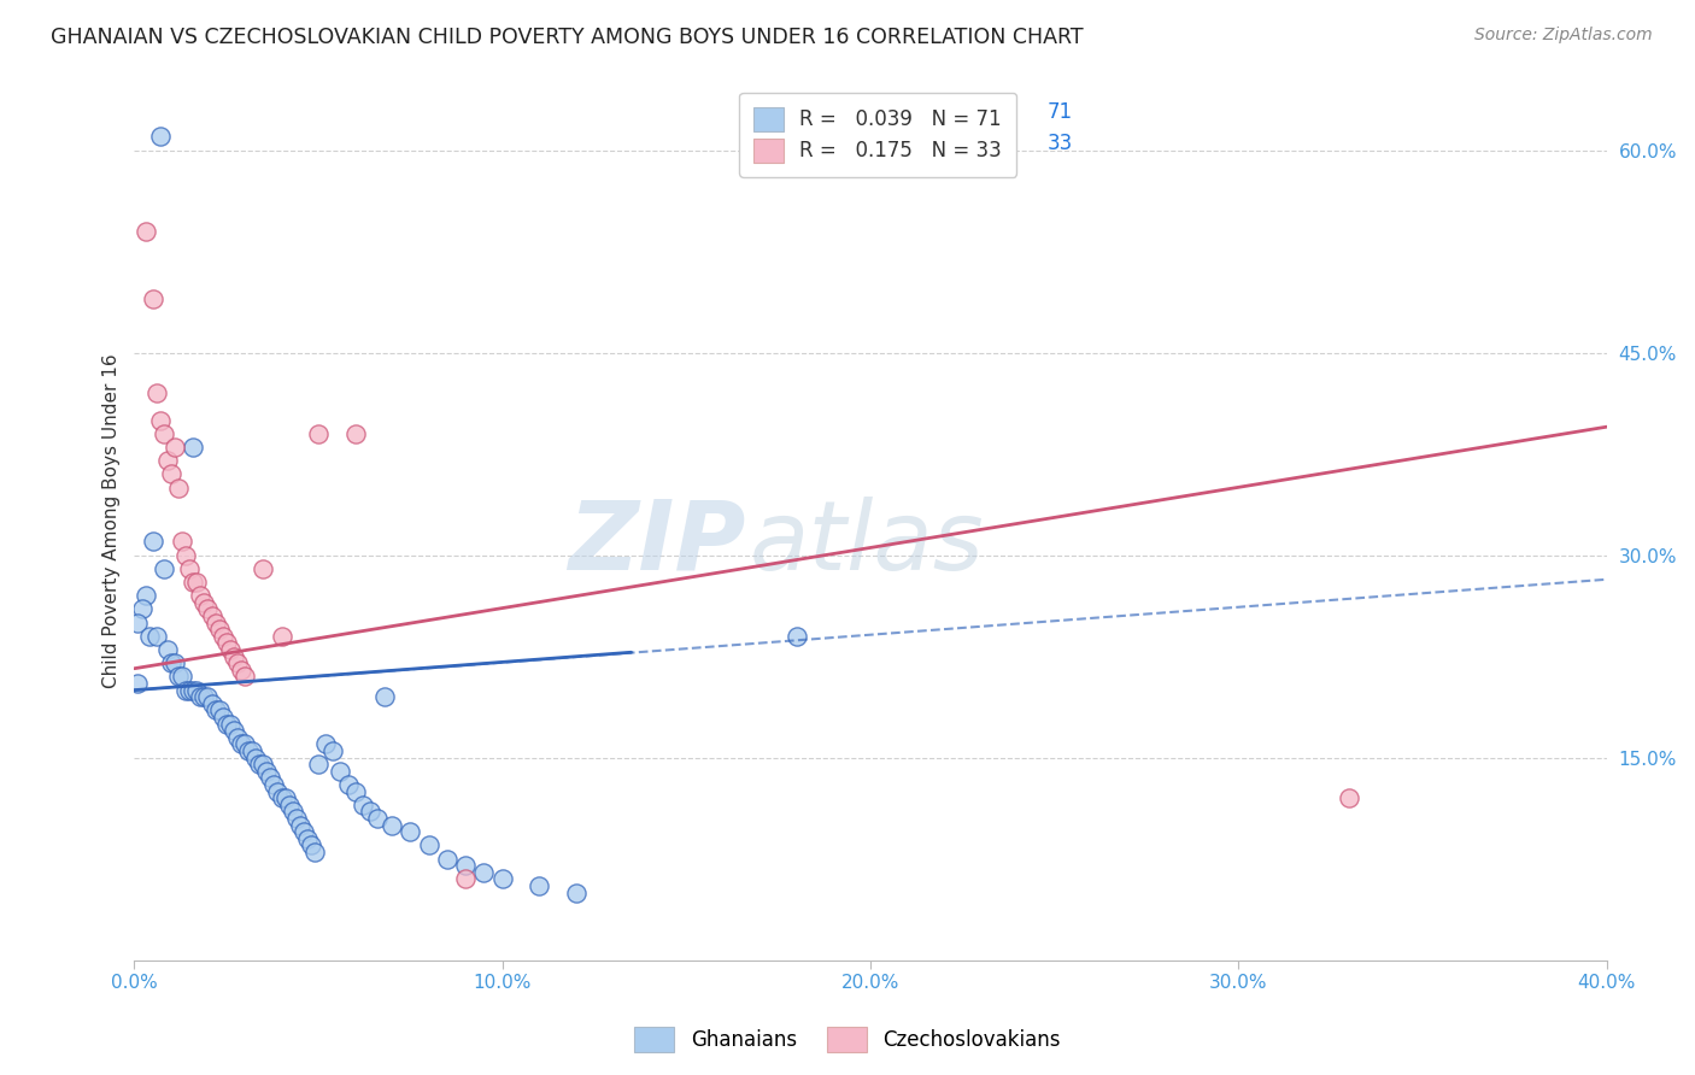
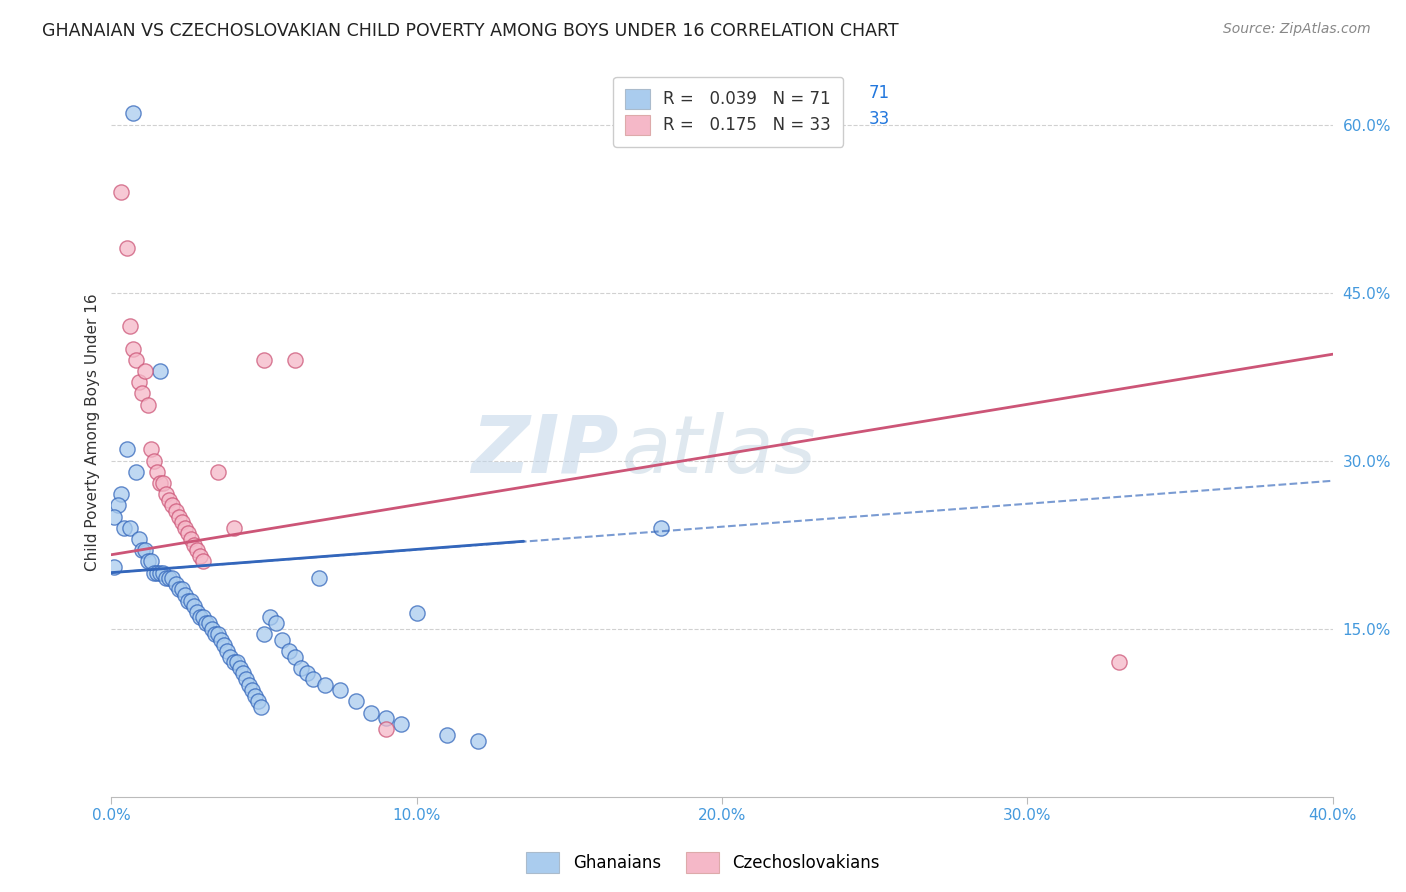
Ghanaians/10.0%: 6.0% -> 16.4%
